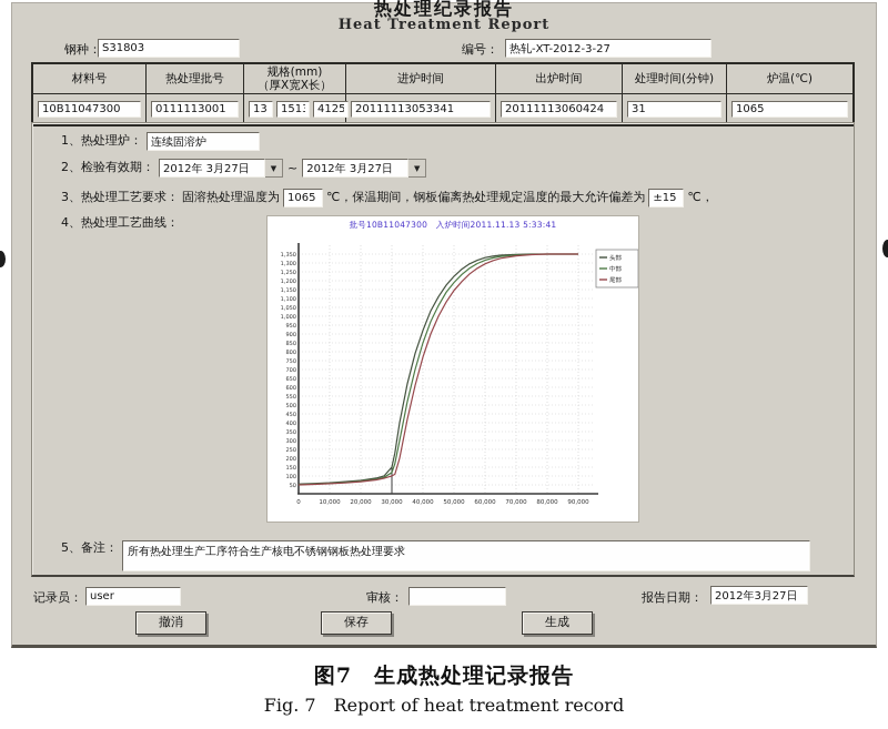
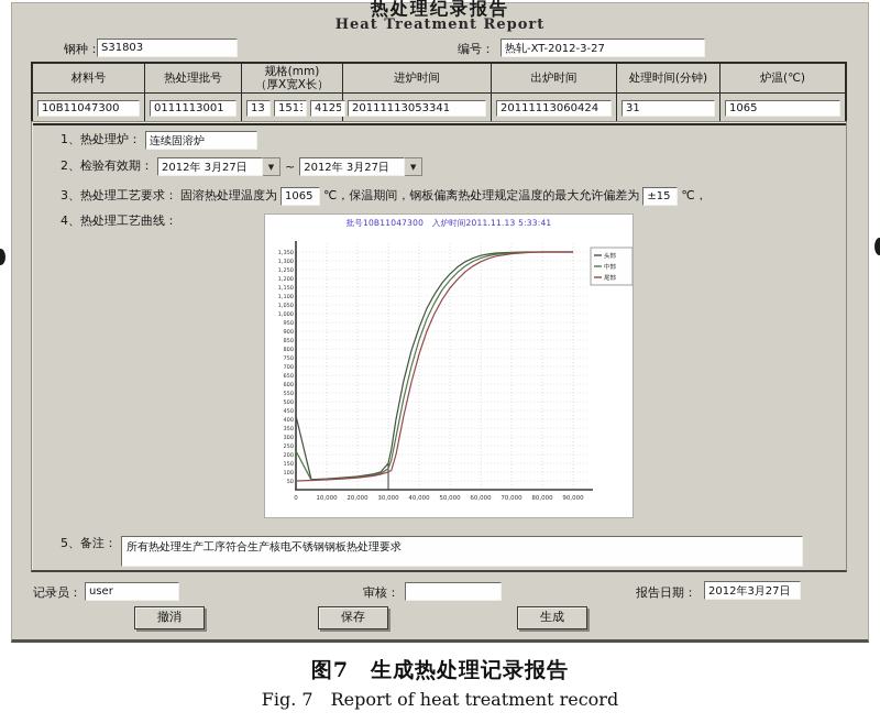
头部/0: 60 -> 420
中部/0: 50 -> 220
